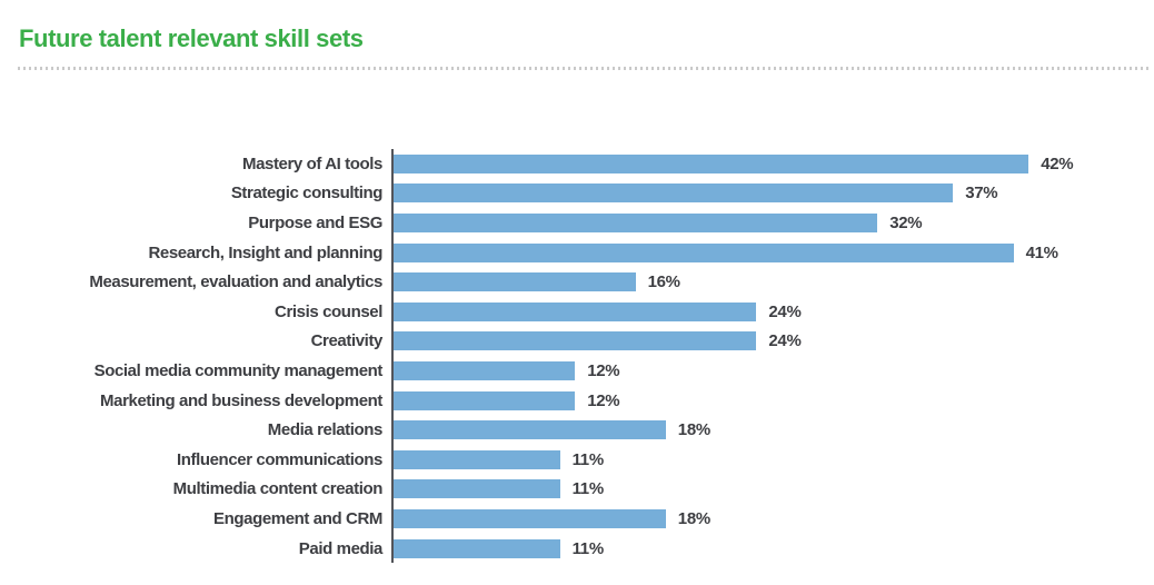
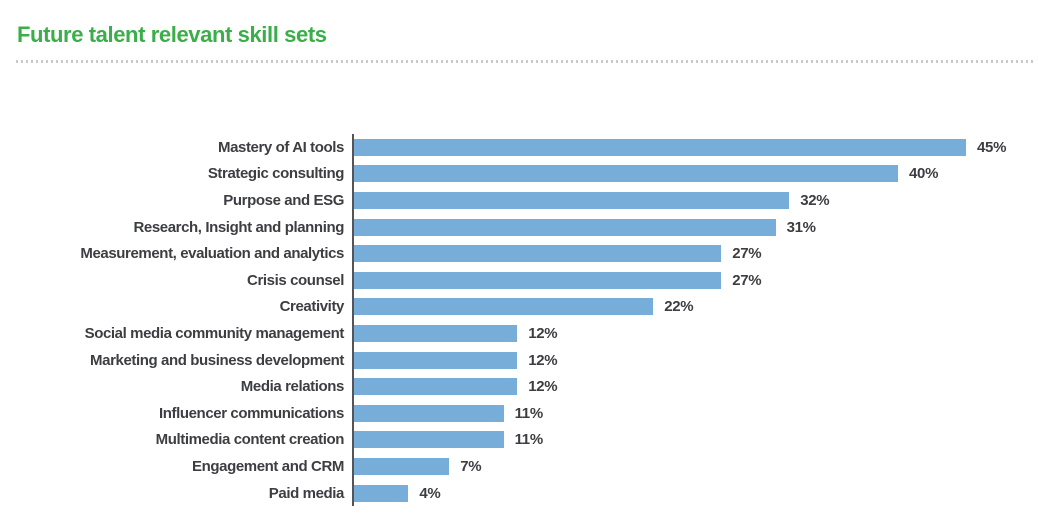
Mastery of AI tools: 42% -> 45%
Strategic consulting: 37% -> 40%
Research, Insight and planning: 41% -> 31%
Measurement, evaluation and analytics: 16% -> 27%
Crisis counsel: 24% -> 27%
Creativity: 24% -> 22%
Media relations: 18% -> 12%
Engagement and CRM: 18% -> 7%
Paid media: 11% -> 4%
